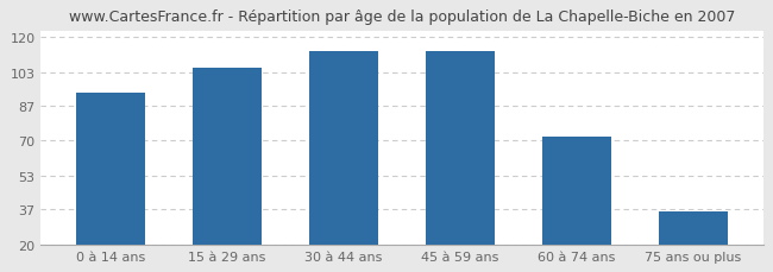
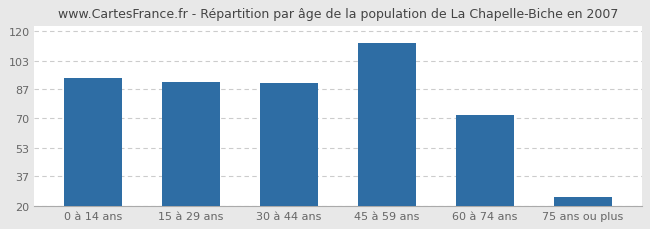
15 à 29 ans: 105 -> 91
30 à 44 ans: 113 -> 90
75 ans ou plus: 36 -> 25
